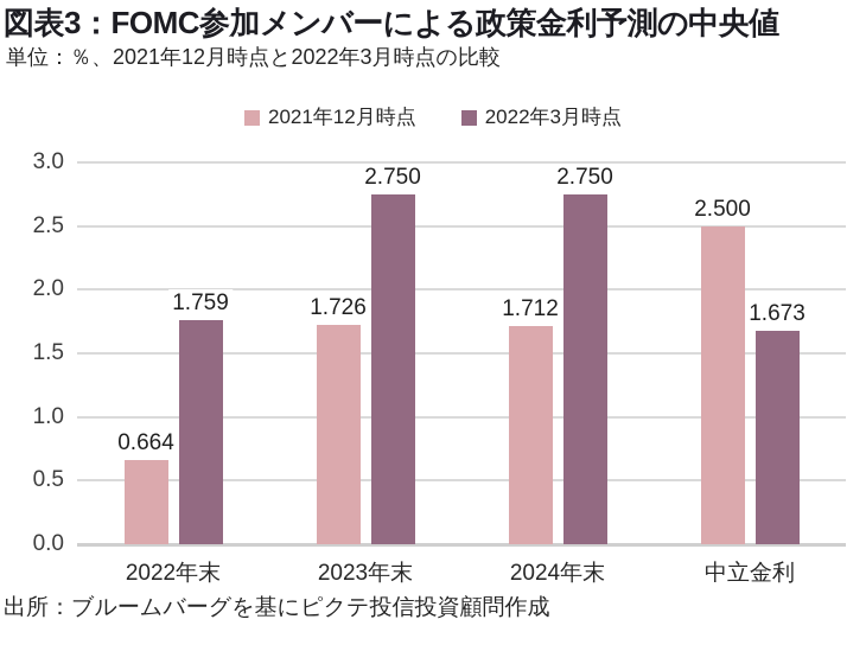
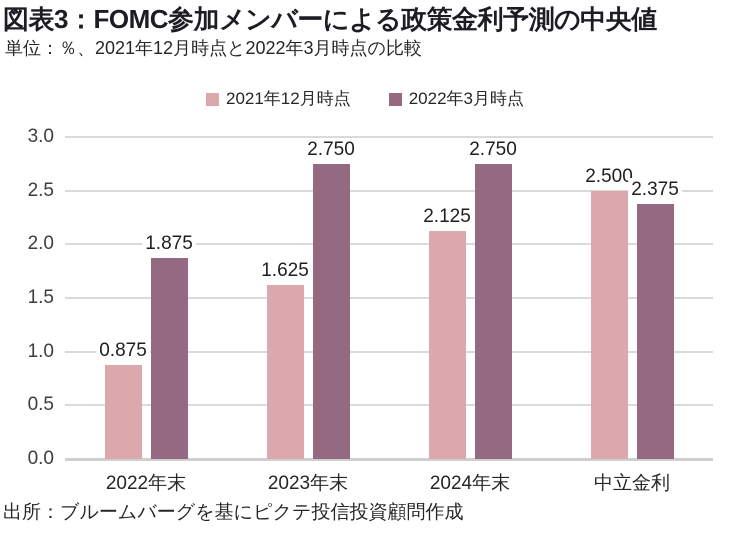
2021年12月時点/2022年末: 0.664 -> 0.875
2022年3月時点/2022年末: 1.759 -> 1.875
2021年12月時点/2023年末: 1.726 -> 1.625
2021年12月時点/2024年末: 1.712 -> 2.125
2022年3月時点/中立金利: 1.673 -> 2.375
